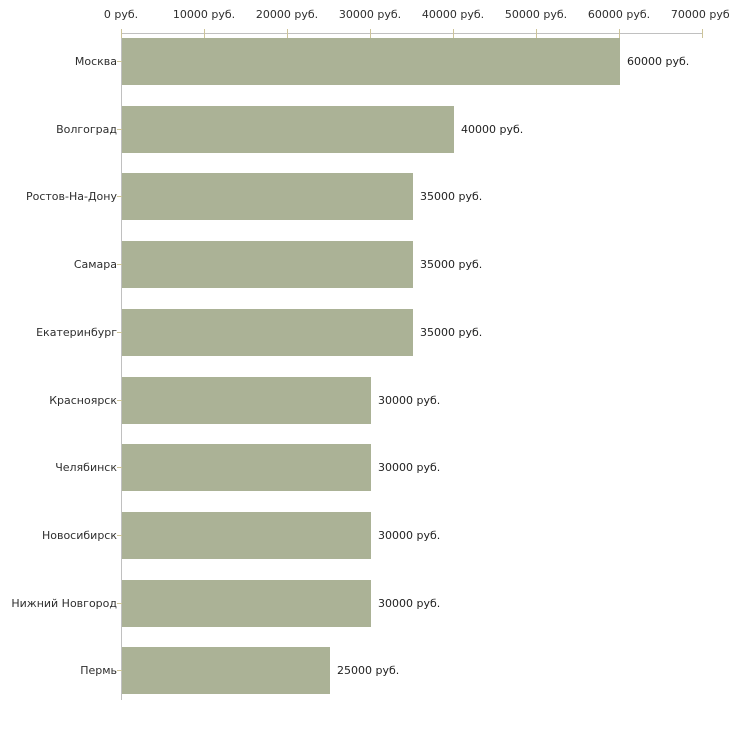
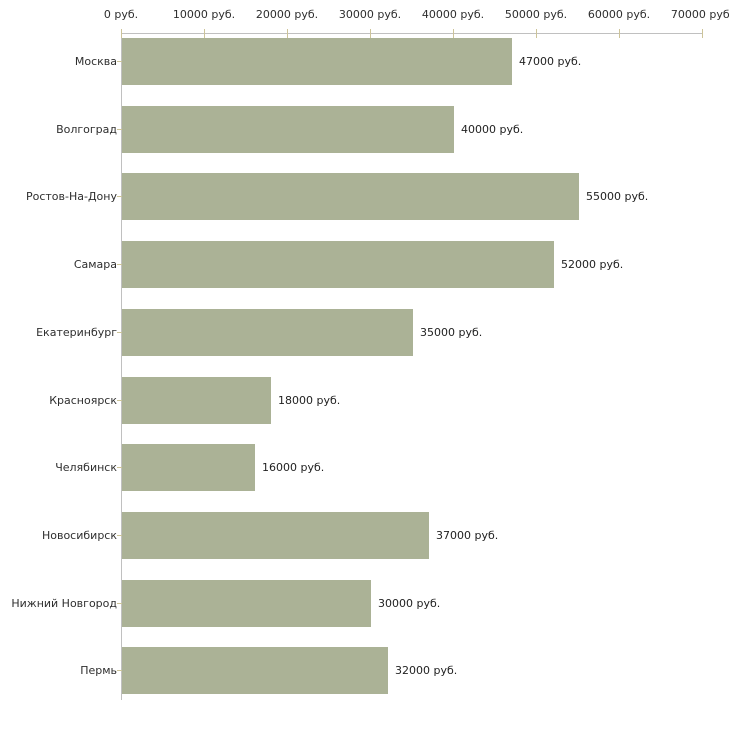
Москва: 60000 -> 47000
Ростов-На-Дону: 35000 -> 55000
Самара: 35000 -> 52000
Красноярск: 30000 -> 18000
Челябинск: 30000 -> 16000
Новосибирск: 30000 -> 37000
Пермь: 25000 -> 32000
